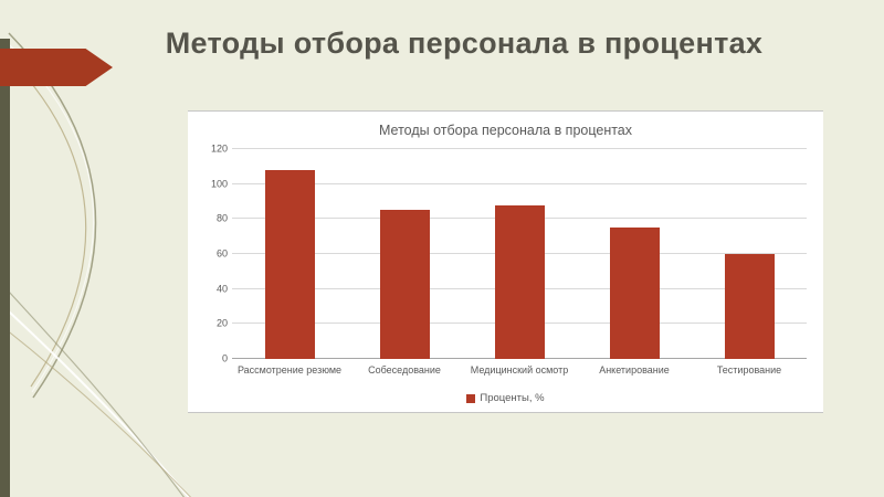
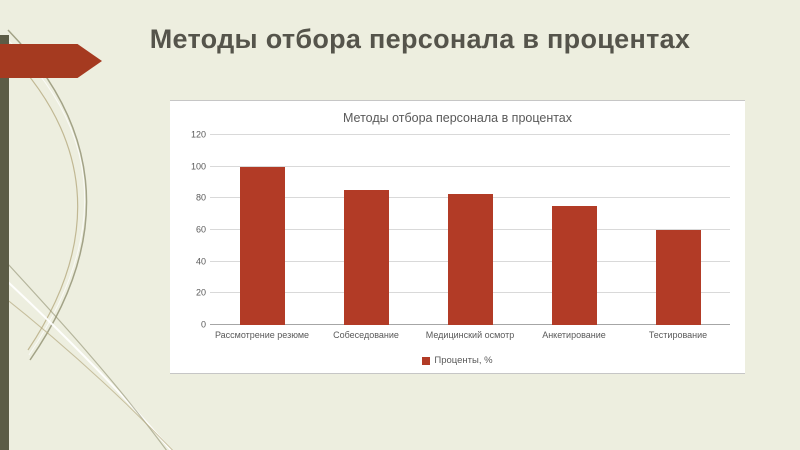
Рассмотрение резюме: 108 -> 100
Медицинский осмотр: 88 -> 83
